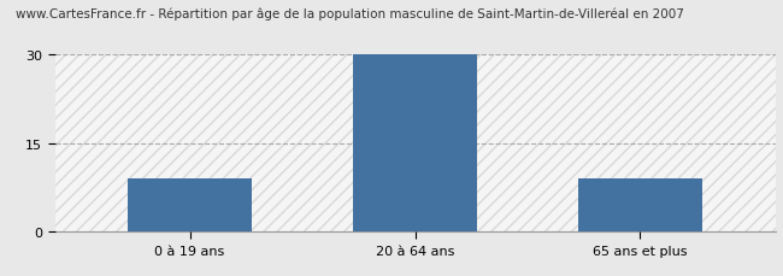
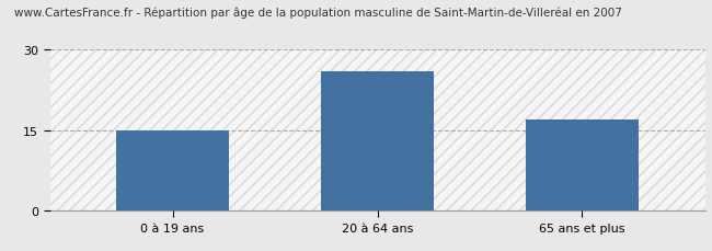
0 à 19 ans: 9 -> 15
20 à 64 ans: 30 -> 26
65 ans et plus: 9 -> 17
